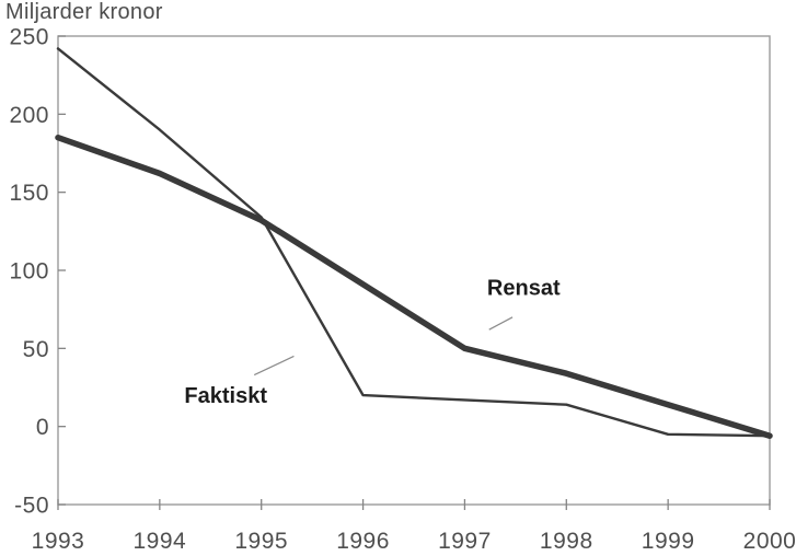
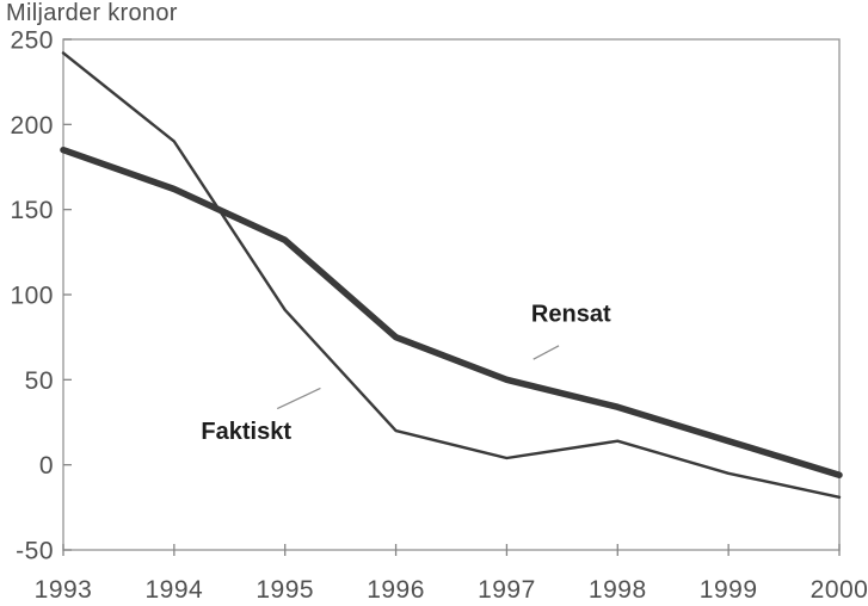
Faktiskt/1995: 134 -> 91
Rensat/1996: 91 -> 75
Faktiskt/1997: 17 -> 4
Faktiskt/2000: -6 -> -19
